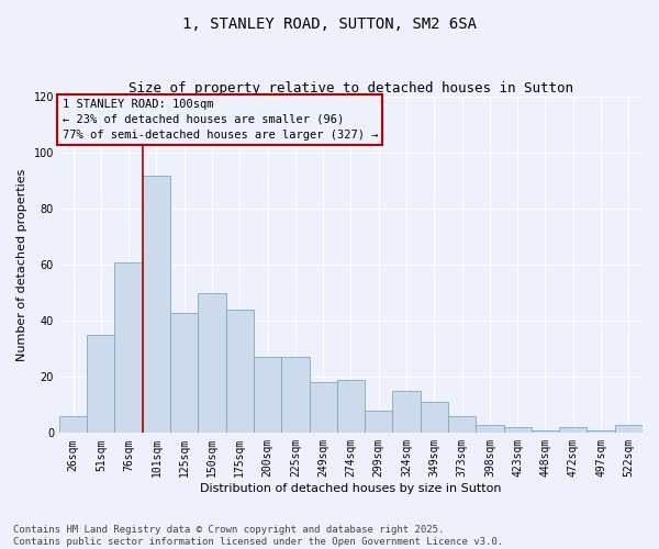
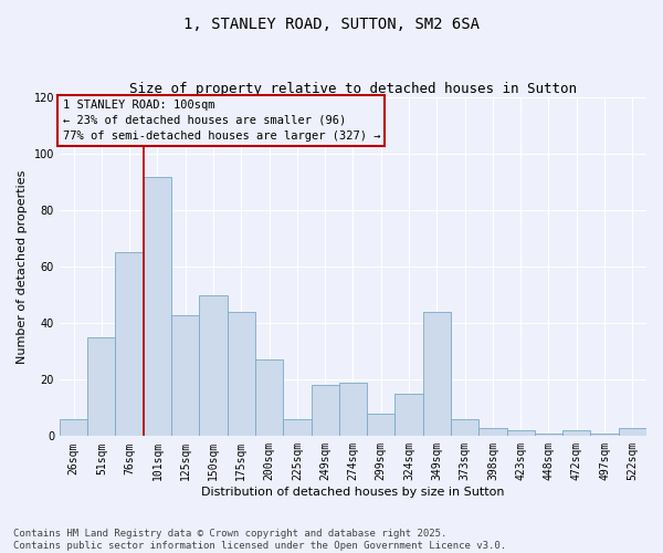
76sqm: 61 -> 65
225sqm: 27 -> 6
349sqm: 11 -> 44
